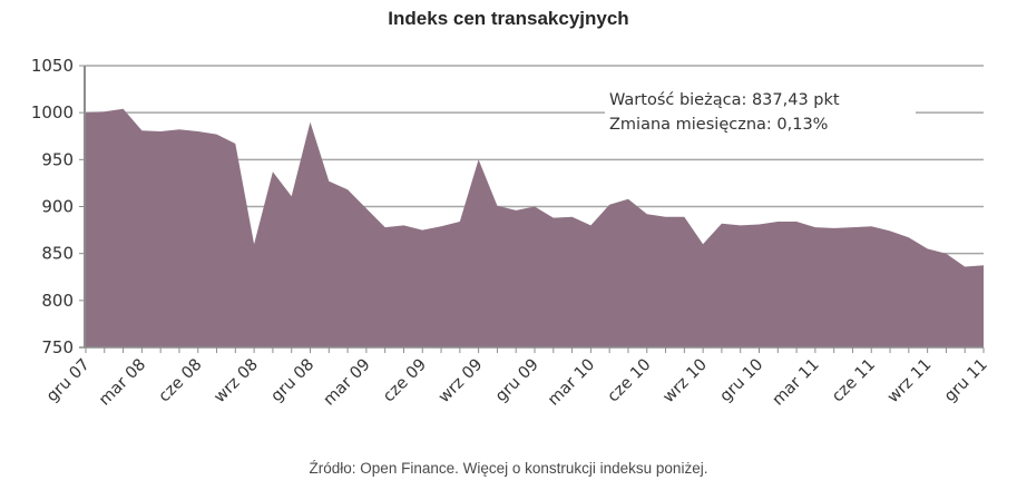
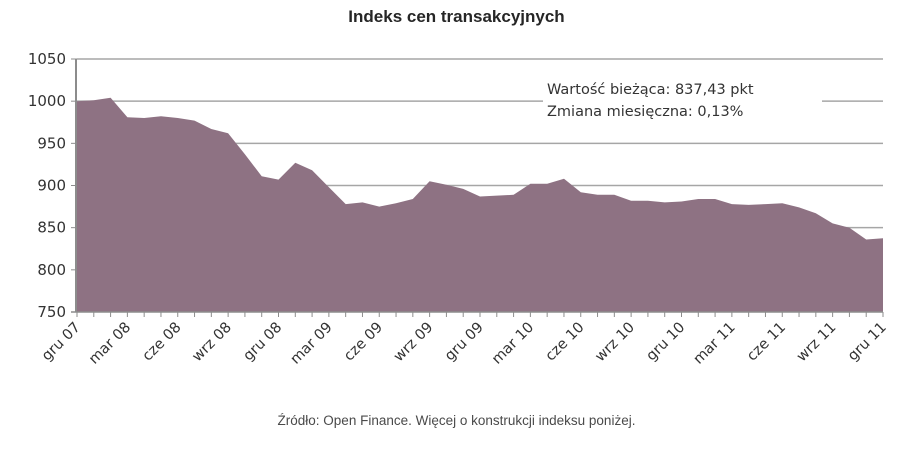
wrz 08: 860 -> 960
gru 08: 990 -> 910
wrz 09: 950 -> 900
gru 09: 900 -> 890
mar 10: 880 -> 900
wrz 10: 860 -> 880
